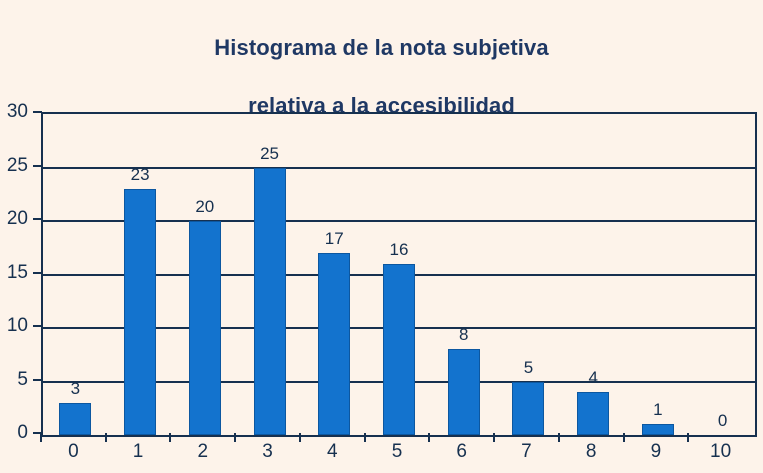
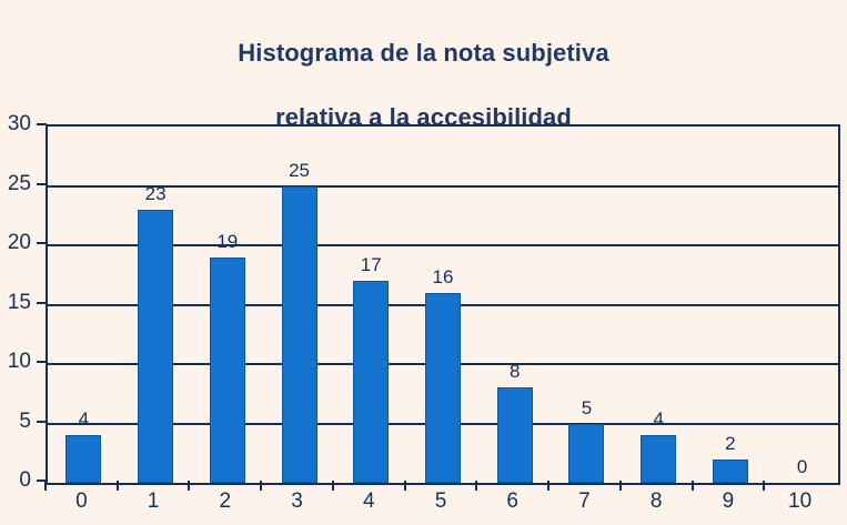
0: 3 -> 4
2: 20 -> 19
9: 1 -> 2
